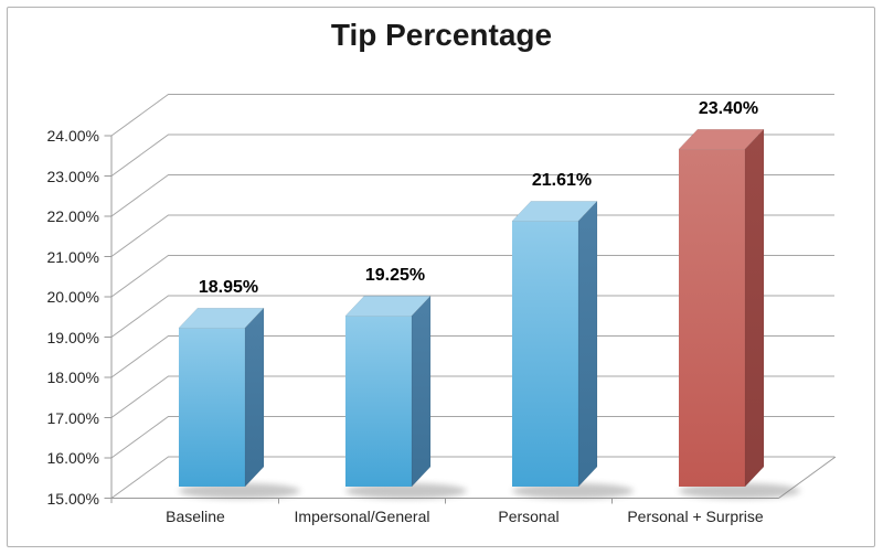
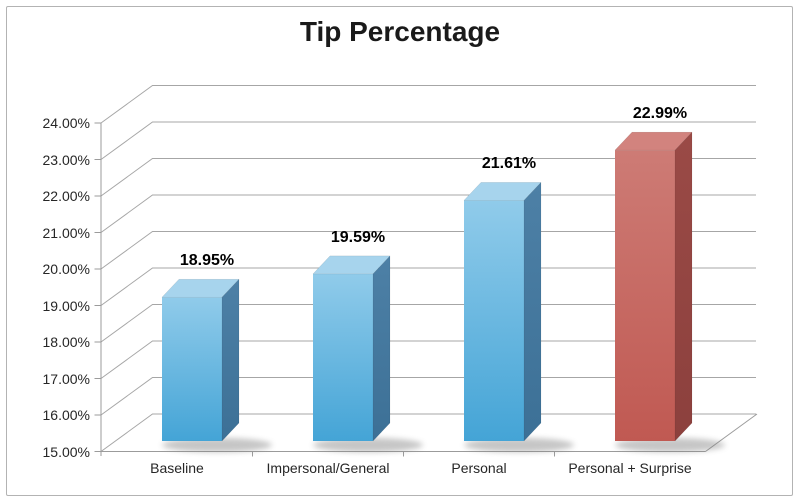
Impersonal/General: 19.25% -> 19.59%
Personal + Surprise: 23.40% -> 22.99%
